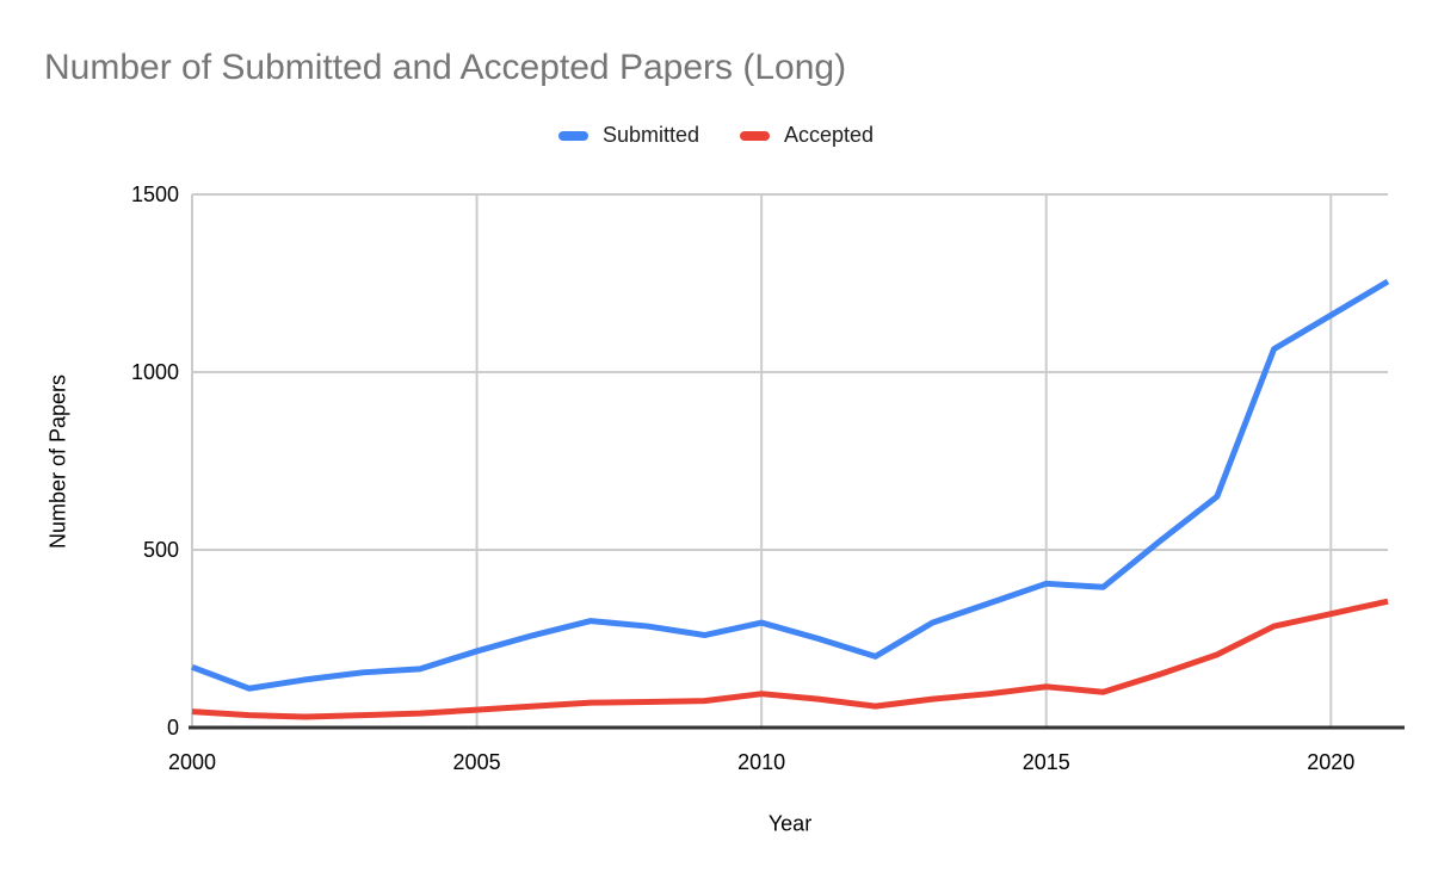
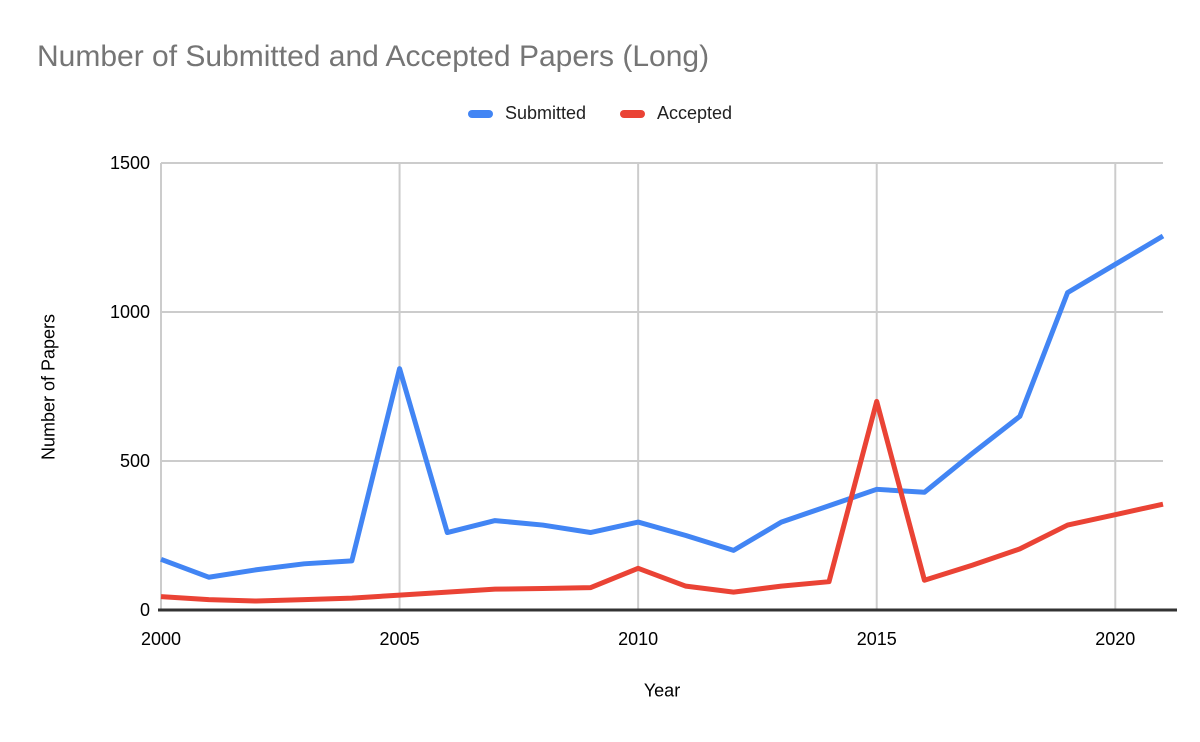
Submitted/2005: 220 -> 810
Accepted/2010: 100 -> 140
Accepted/2015: 120 -> 700
